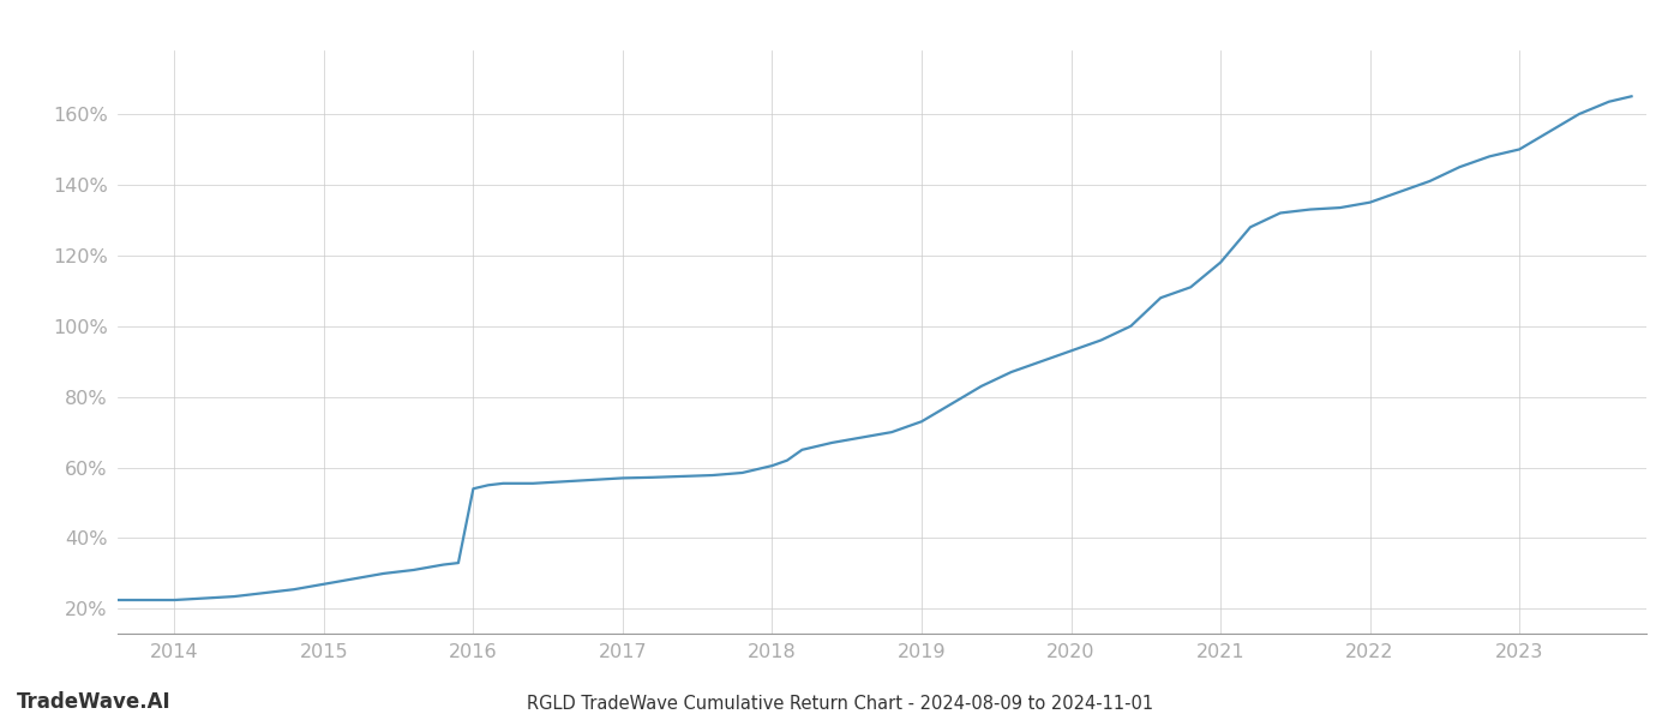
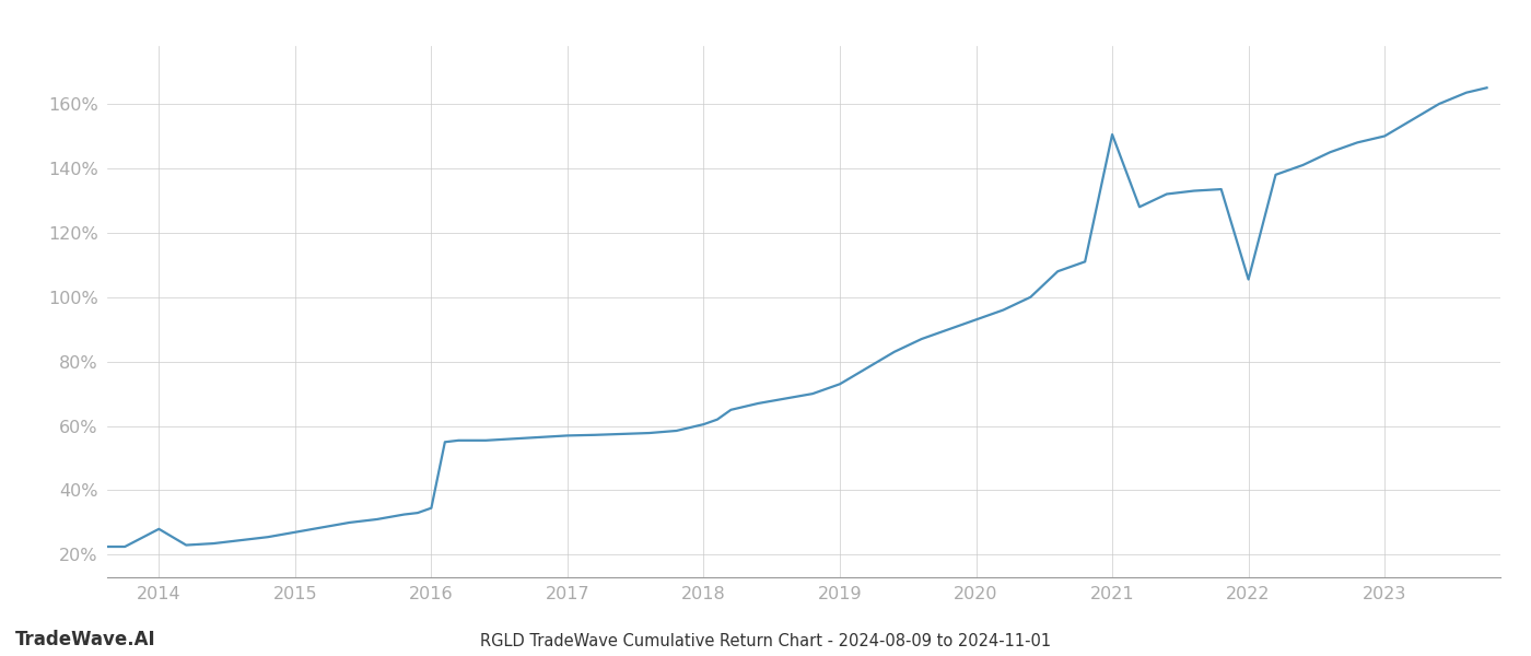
2014: 22.5% -> 28.0%
2016: 54.0% -> 34.5%
2021: 118.0% -> 150.5%
2022: 135.0% -> 105.5%
